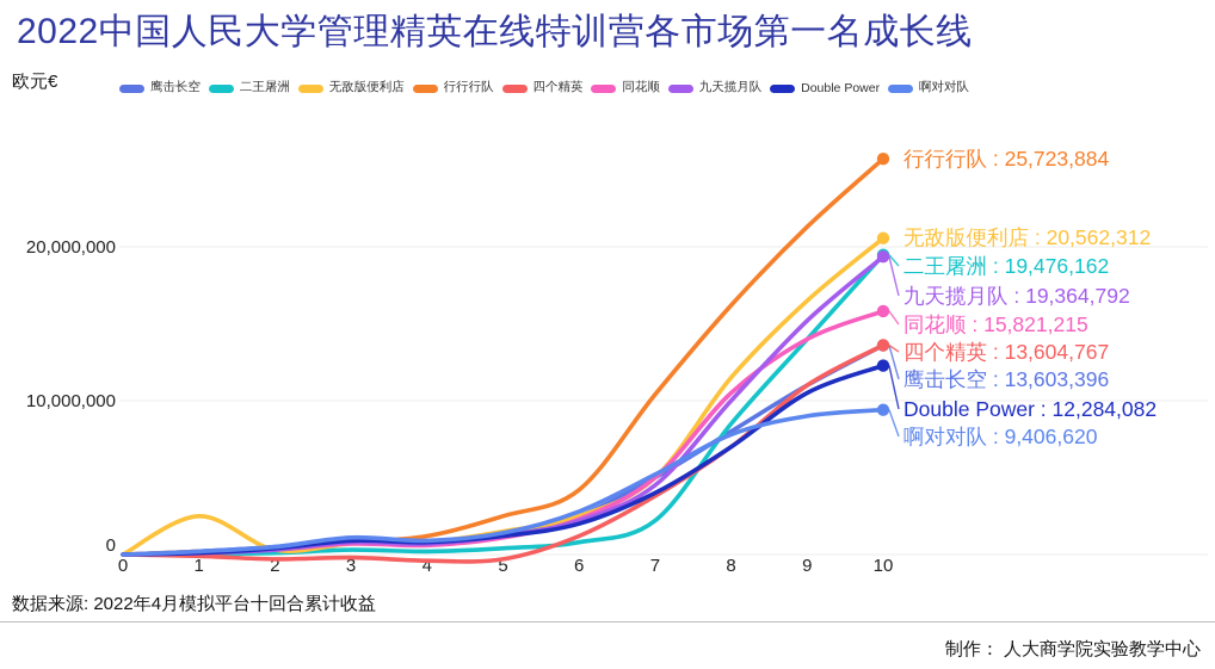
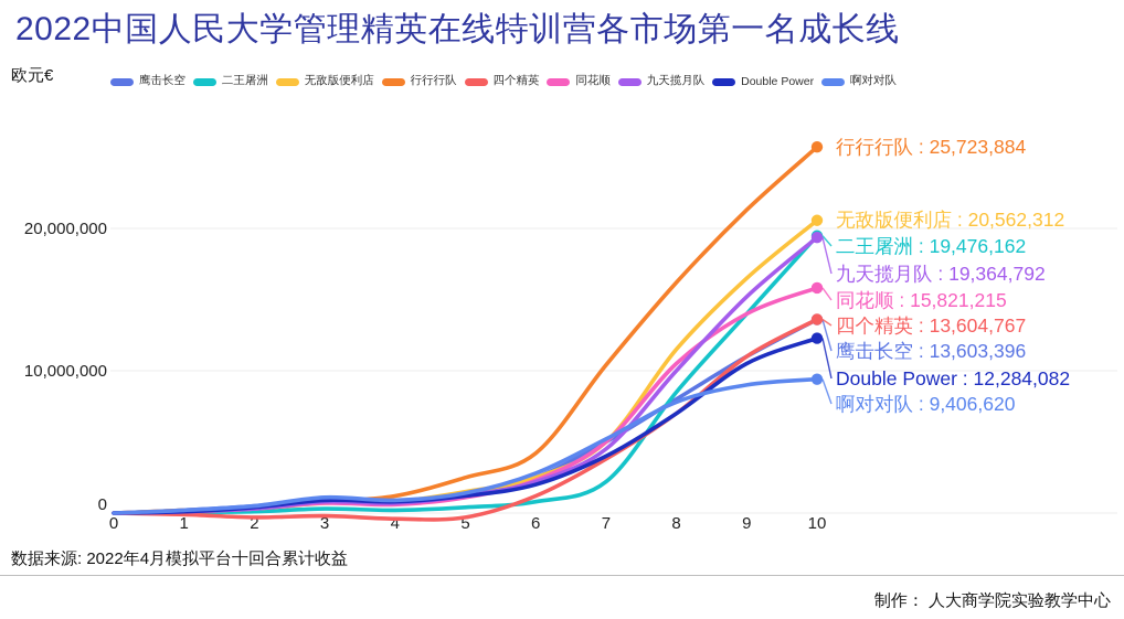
无敌版便利店/1: 2500000 -> 100000
